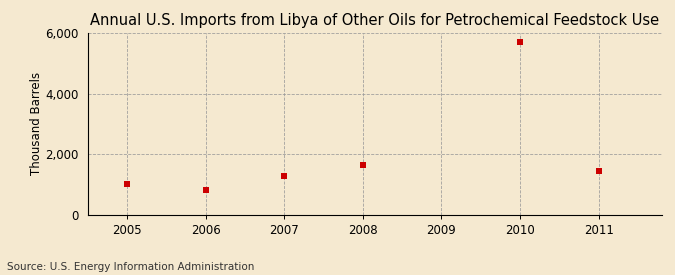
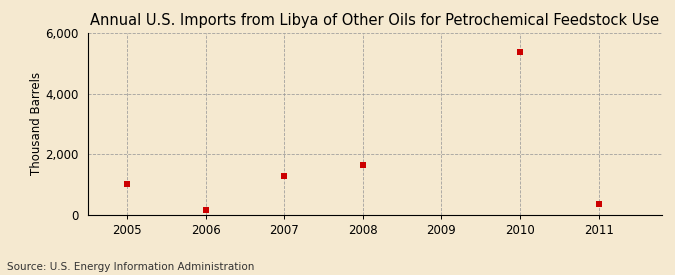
2006: 800 -> 150
2010: 5,700 -> 5,380
2011: 1,450 -> 360
